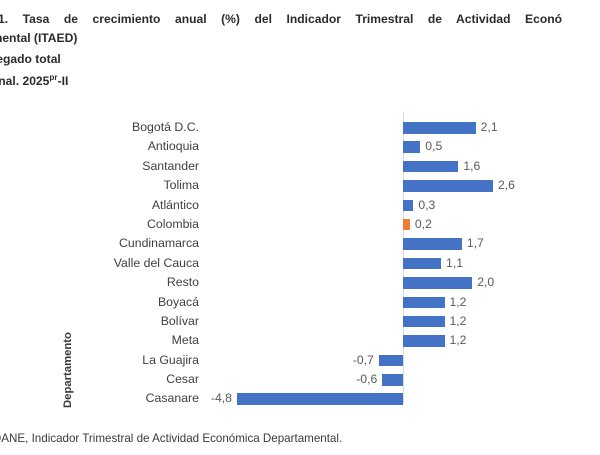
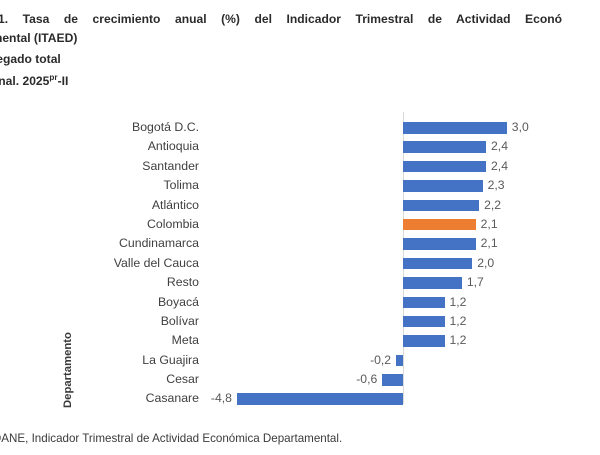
Bogotá D.C.: 2,1 -> 3,0
Antioquia: 0,5 -> 2,4
Santander: 1,6 -> 2,4
Tolima: 2,6 -> 2,3
Atlántico: 0,3 -> 2,2
Colombia: 0,2 -> 2,1
Cundinamarca: 1,7 -> 2,1
Valle del Cauca: 1,1 -> 2,0
Resto: 2,0 -> 1,7
La Guajira: -0,7 -> -0,2
